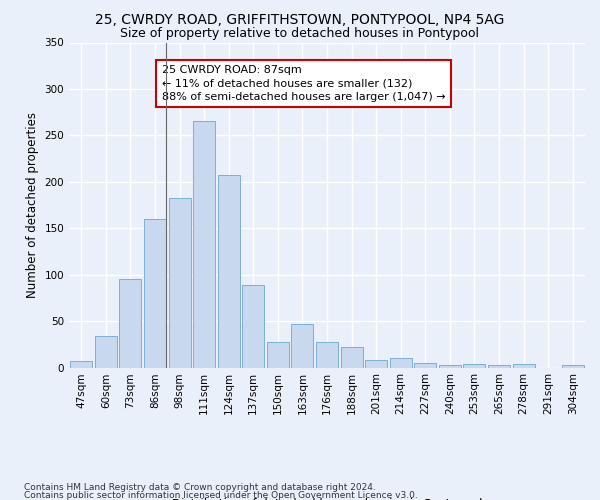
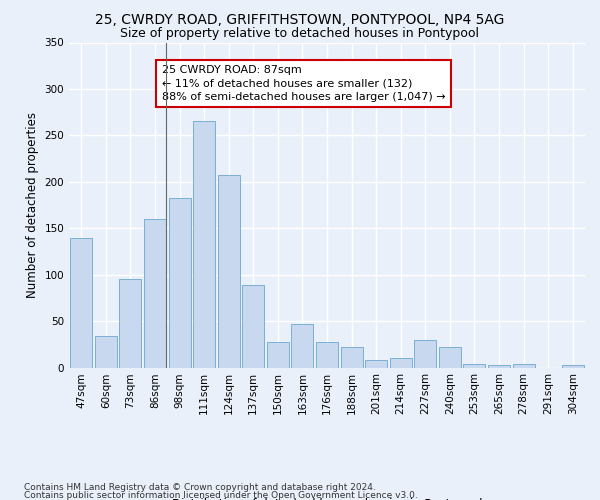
47sqm: 7 -> 140
227sqm: 5 -> 30
240sqm: 3 -> 22
